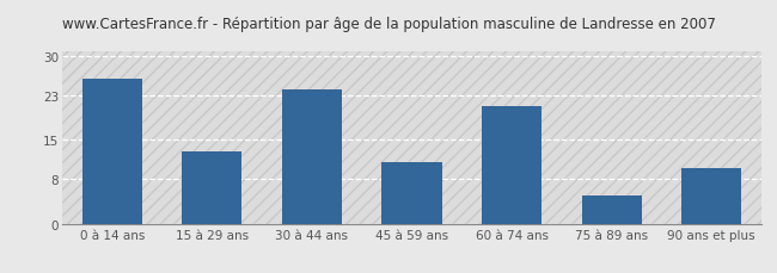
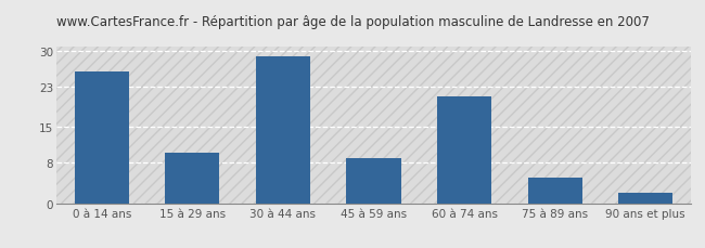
15 à 29 ans: 13 -> 10
30 à 44 ans: 24 -> 29
45 à 59 ans: 11 -> 9
90 ans et plus: 10 -> 2
